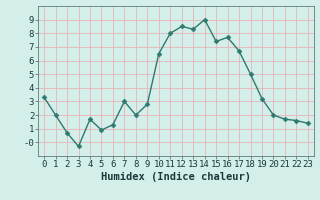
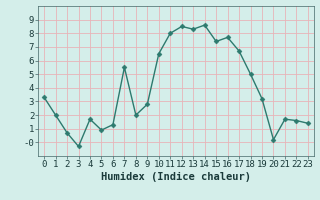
7: 3.0 -> 5.5
14: 9.0 -> 8.6
20: 2.0 -> 0.2
